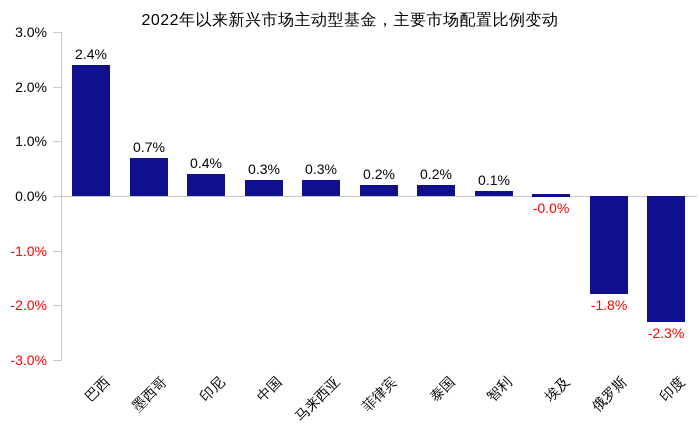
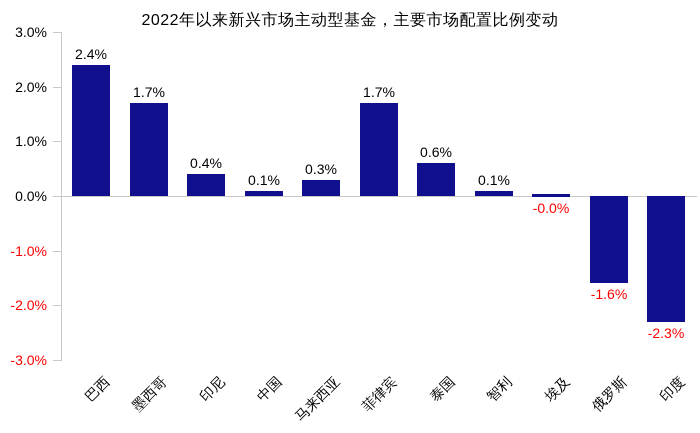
墨西哥: 0.7% -> 1.7%
中国: 0.3% -> 0.1%
菲律宾: 0.2% -> 1.7%
泰国: 0.2% -> 0.6%
俄罗斯: -1.8% -> -1.6%
